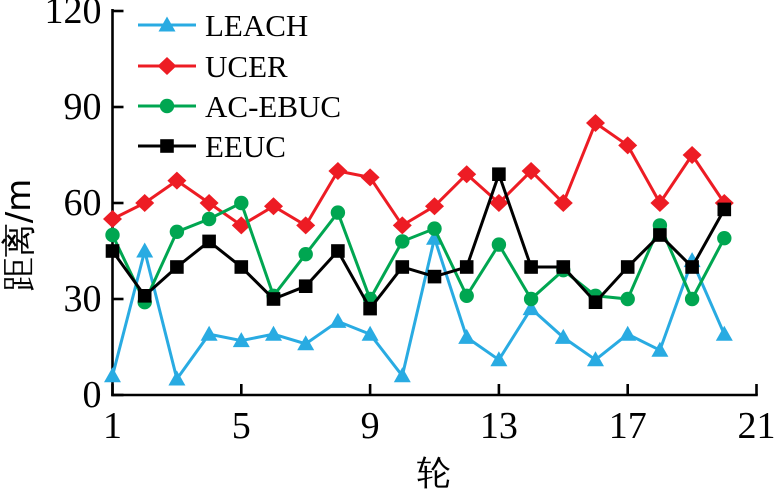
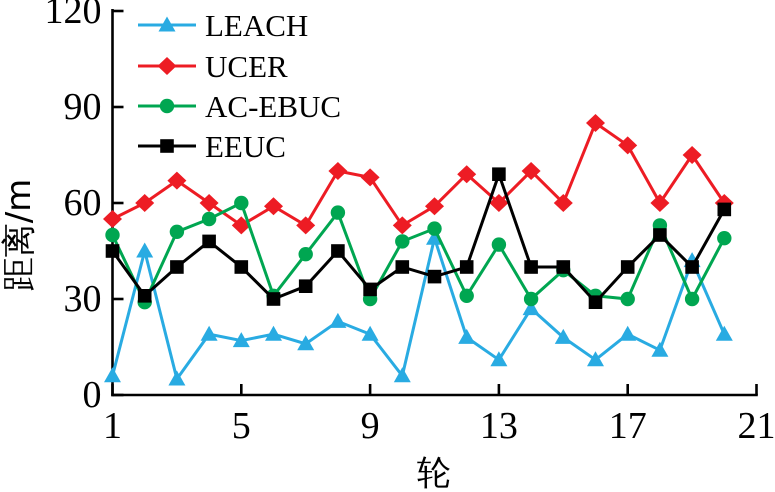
EEUC/9: 27 -> 33
